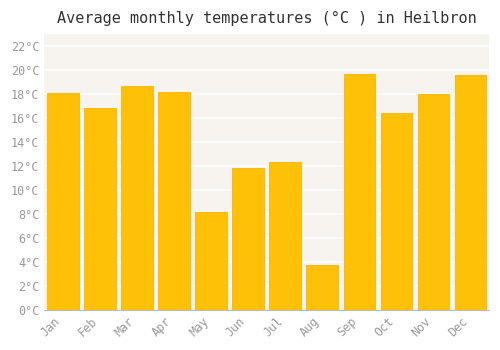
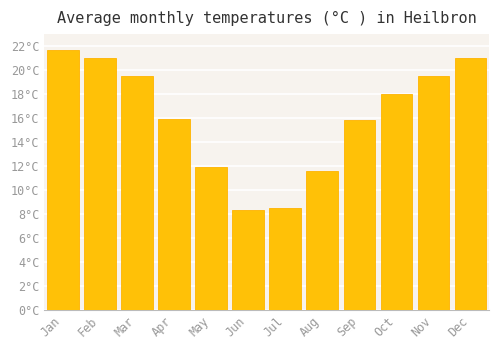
Jan: 18.1°C -> 21.7°C
Feb: 16.8°C -> 21.0°C
Mar: 18.7°C -> 19.5°C
Apr: 18.2°C -> 15.9°C
May: 8.2°C -> 11.9°C
Jun: 11.8°C -> 8.3°C
Jul: 12.3°C -> 8.5°C
Aug: 3.7°C -> 11.6°C
Sep: 19.7°C -> 15.8°C
Oct: 16.4°C -> 18.0°C
Nov: 18.0°C -> 19.5°C
Dec: 19.6°C -> 21.0°C
